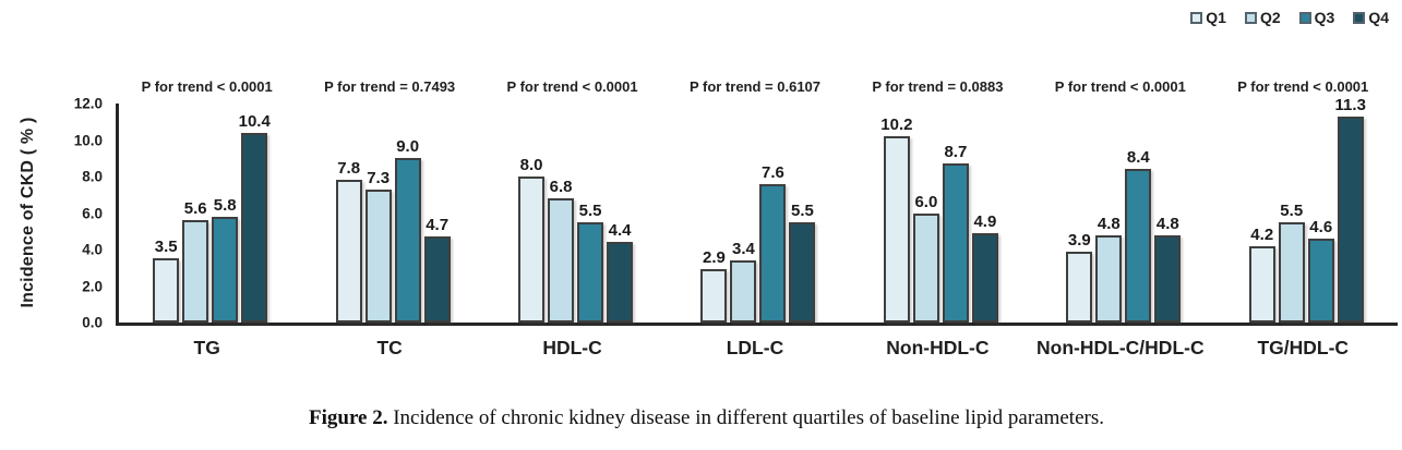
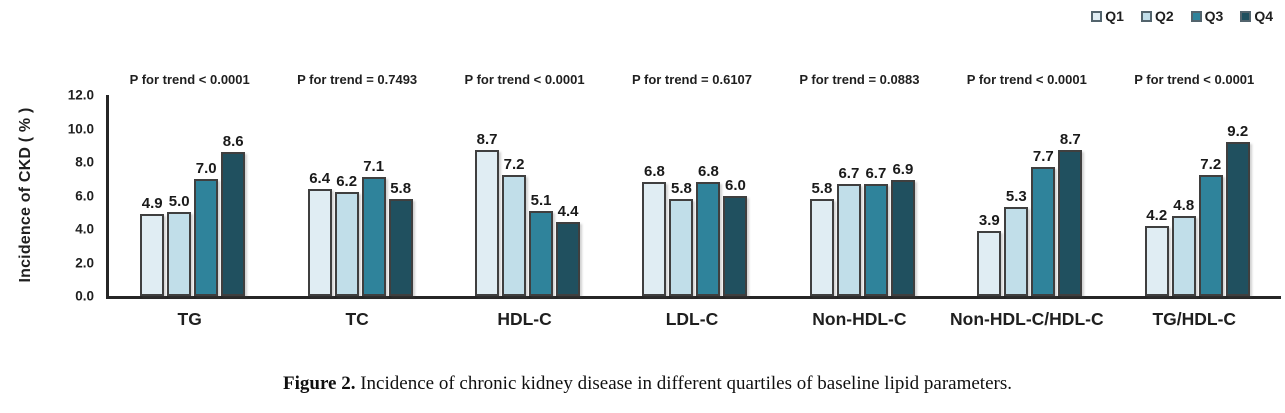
Q1/TG: 3.5 -> 4.9
Q2/TG: 5.6 -> 5.0
Q3/TG: 5.8 -> 7.0
Q4/TG: 10.4 -> 8.6
Q1/TC: 7.8 -> 6.4
Q2/TC: 7.3 -> 6.2
Q3/TC: 9.0 -> 7.1
Q4/TC: 4.7 -> 5.8
Q1/HDL-C: 8.0 -> 8.7
Q2/HDL-C: 6.8 -> 7.2
Q3/HDL-C: 5.5 -> 5.1
Q1/LDL-C: 2.9 -> 6.8
Q2/LDL-C: 3.4 -> 5.8
Q3/LDL-C: 7.6 -> 6.8
Q4/LDL-C: 5.5 -> 6.0
Q1/Non-HDL-C: 10.2 -> 5.8
Q2/Non-HDL-C: 6.0 -> 6.7
Q3/Non-HDL-C: 8.7 -> 6.7
Q4/Non-HDL-C: 4.9 -> 6.9
Q2/Non-HDL-C/HDL-C: 4.8 -> 5.3
Q3/Non-HDL-C/HDL-C: 8.4 -> 7.7
Q4/Non-HDL-C/HDL-C: 4.8 -> 8.7
Q2/TG/HDL-C: 5.5 -> 4.8
Q3/TG/HDL-C: 4.6 -> 7.2
Q4/TG/HDL-C: 11.3 -> 9.2
